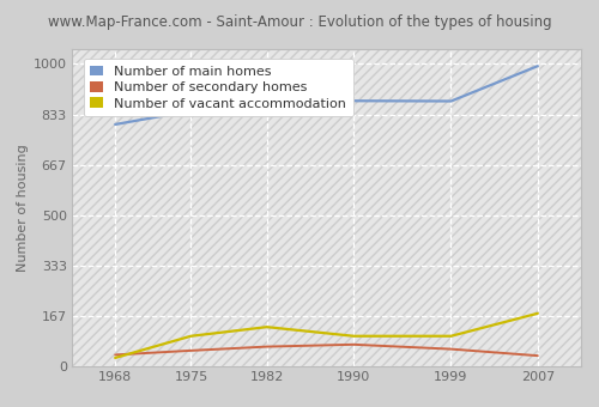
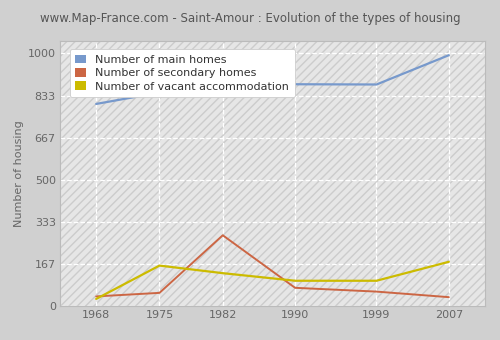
Number of vacant accommodation/1975: 100 -> 160
Number of secondary homes/1982: 65 -> 280
